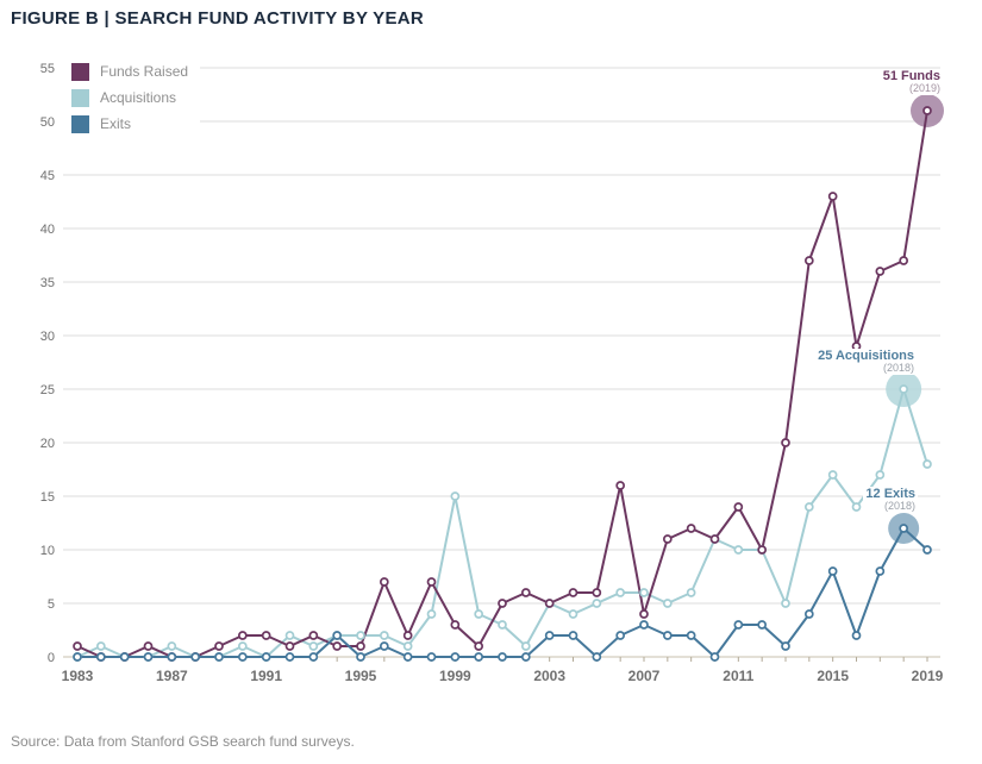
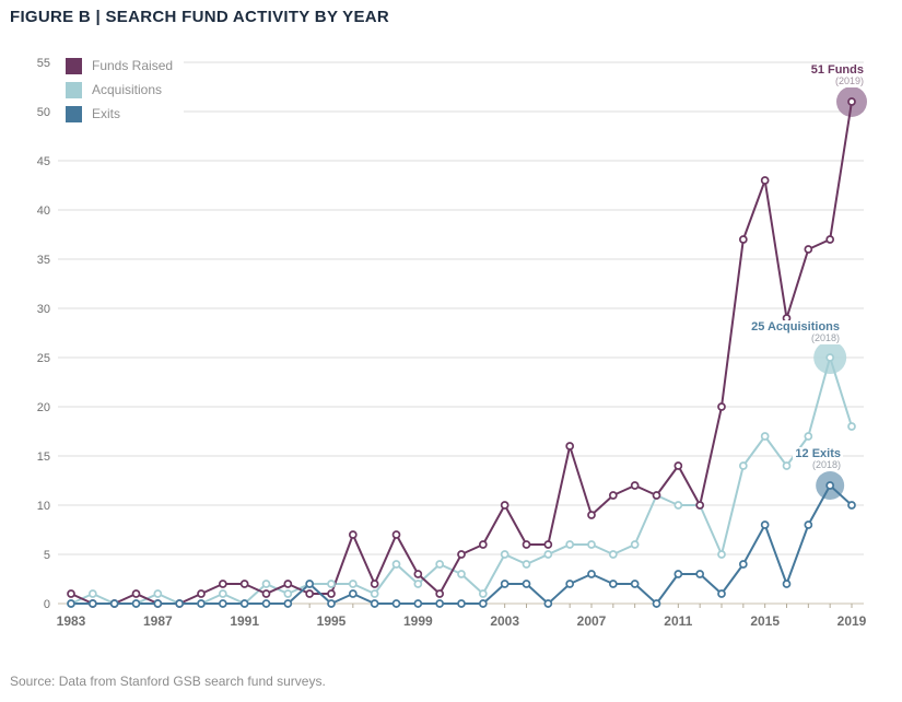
Acquisitions/1999: 15 -> 2
Funds Raised/2003: 5 -> 10
Funds Raised/2007: 4 -> 9
